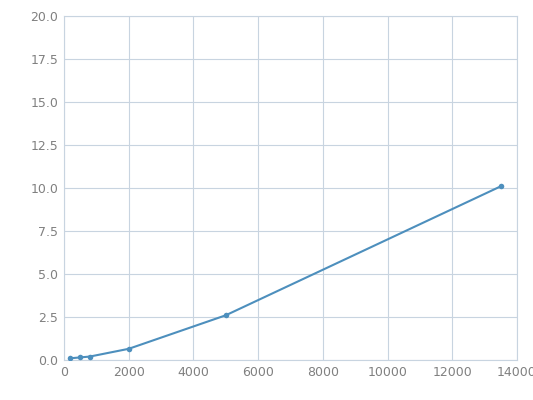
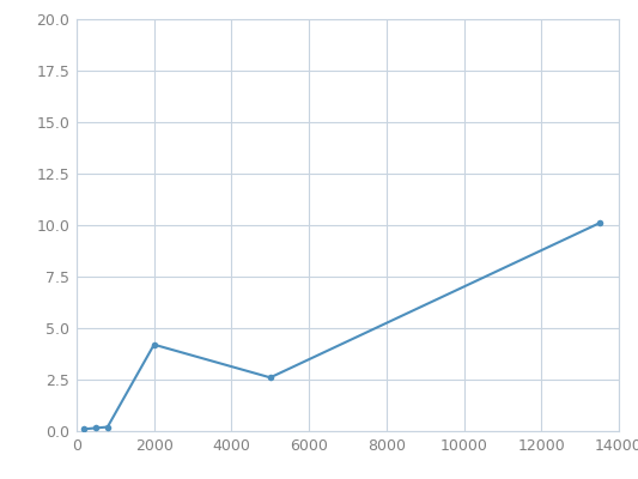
2000: 0.7 -> 4.2
